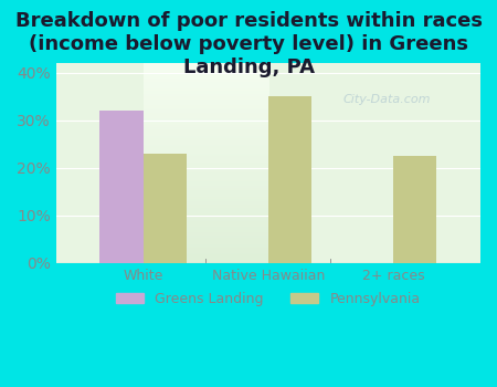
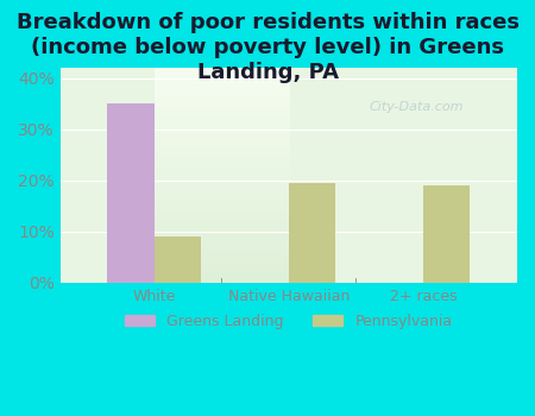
Greens Landing/White: 32% -> 35%
Pennsylvania/White: 23.0% -> 9.0%
Pennsylvania/Native Hawaiian: 35.0% -> 19.5%
Pennsylvania/2+ races: 22.5% -> 19.0%
